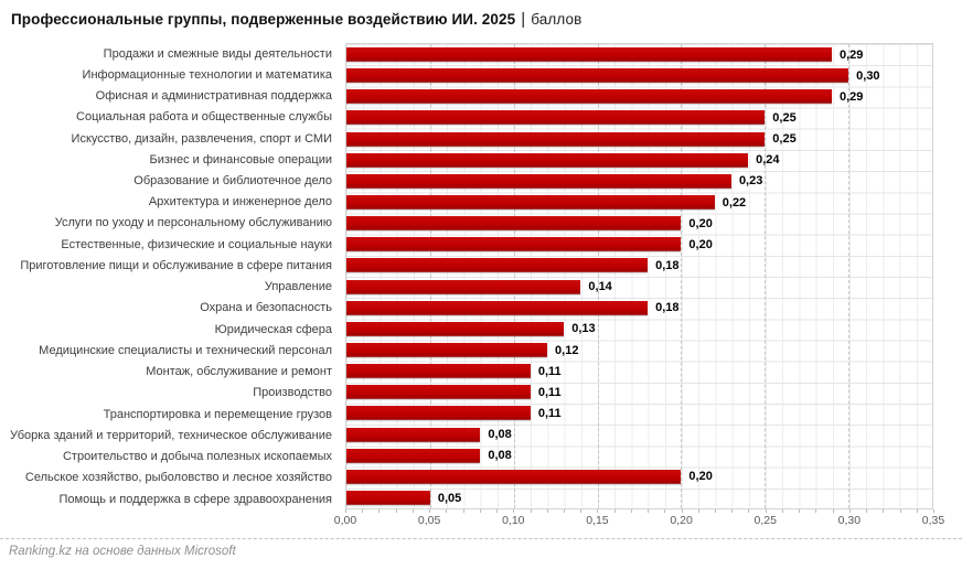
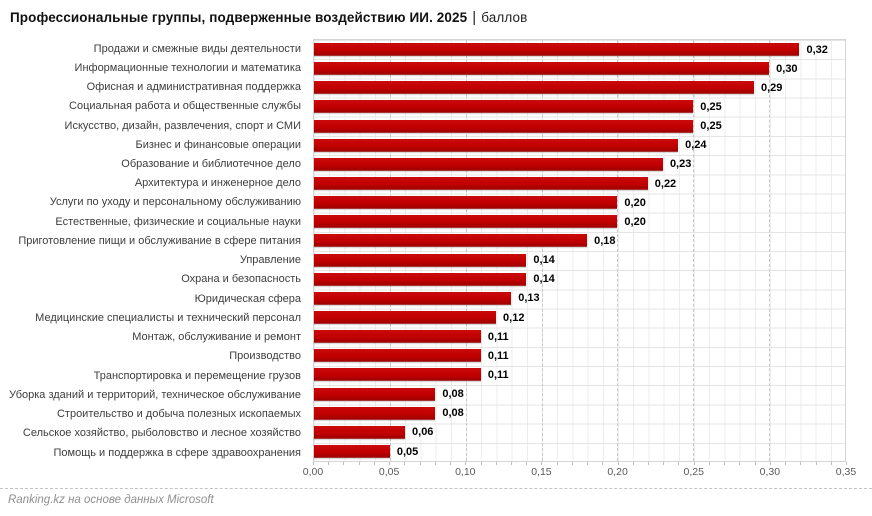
Продажи и смежные виды деятельности: 0,29 -> 0,32
Охрана и безопасность: 0,18 -> 0,14
Сельское хозяйство, рыболовство и лесное хозяйство: 0,20 -> 0,06
